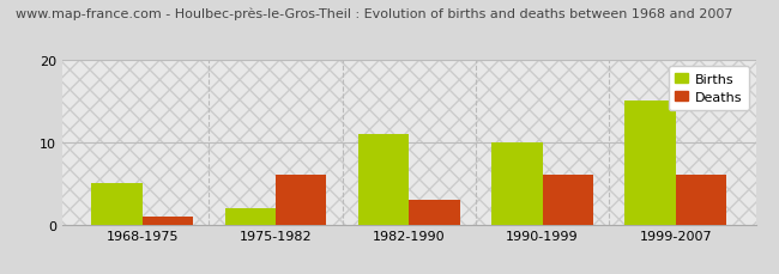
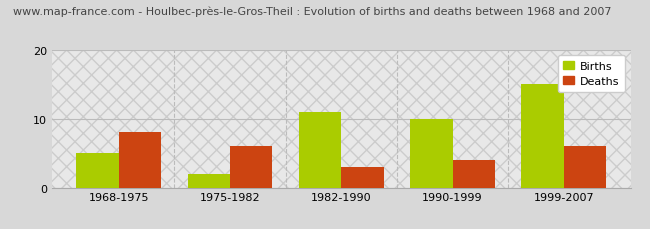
Deaths/1968-1975: 1 -> 8
Deaths/1990-1999: 6 -> 4
